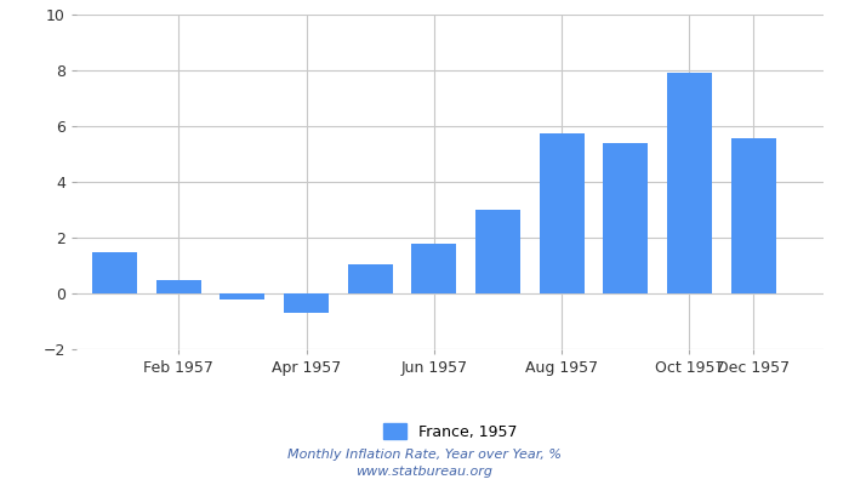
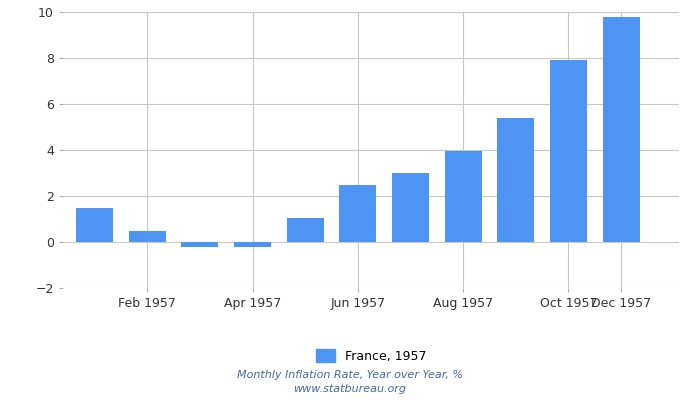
Apr 1957: -0.70 -> -0.20
Jun 1957: 1.80 -> 2.50
Aug 1957: 5.75 -> 3.95
Dec 1957: 5.55 -> 9.80
